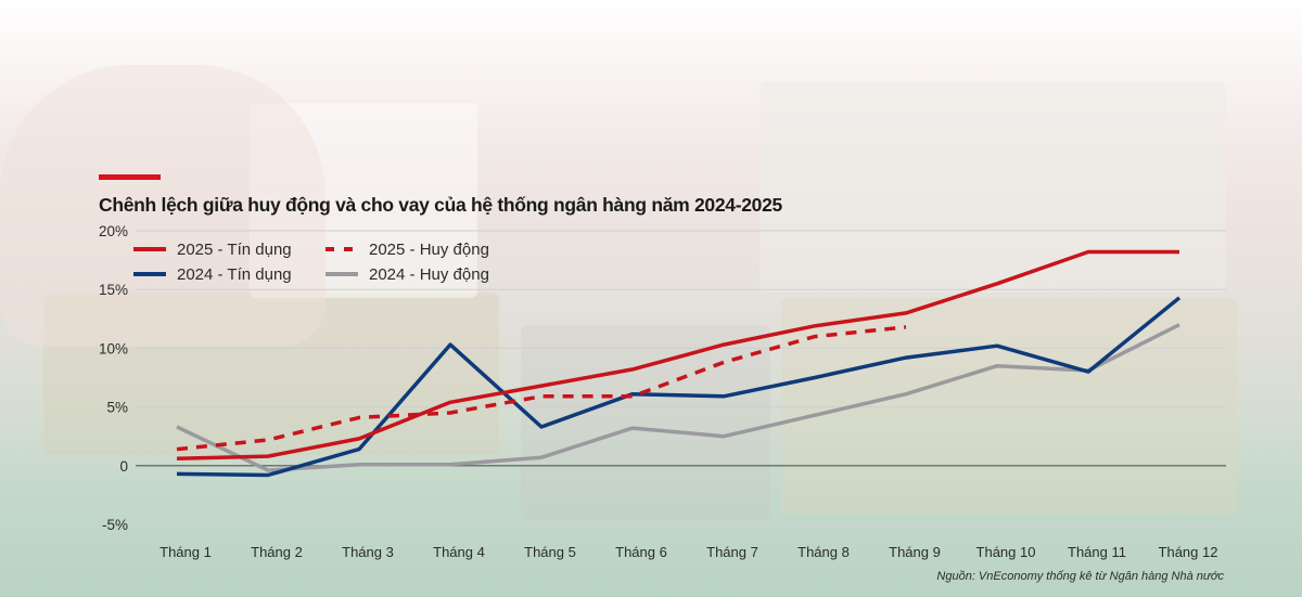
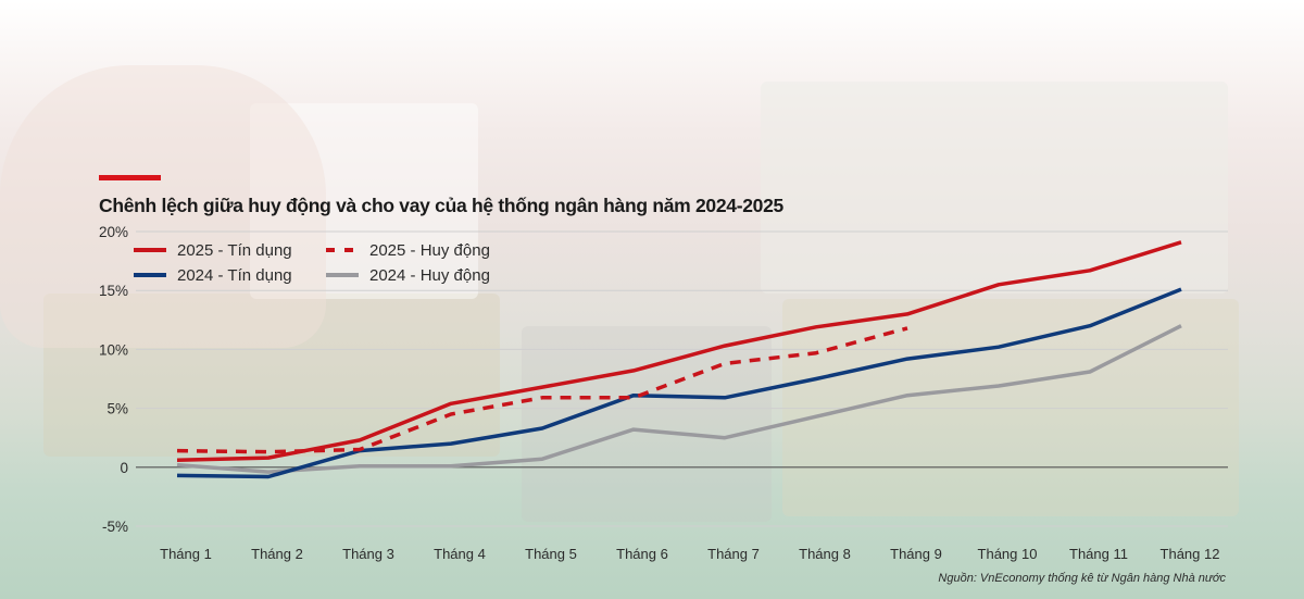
2024 - Huy động/Tháng 1: 3.3% -> 0.2%
2025 - Huy động/Tháng 2: 2.2% -> 1.3%
2025 - Huy động/Tháng 3: 4.1% -> 1.5%
2024 - Tín dụng/Tháng 4: 10.3% -> 2.0%
2025 - Huy động/Tháng 8: 11.0% -> 9.7%
2024 - Huy động/Tháng 10: 8.5% -> 6.9%
2025 - Tín dụng/Tháng 11: 18.2% -> 16.7%
2024 - Tín dụng/Tháng 11: 8.0% -> 12.0%
2025 - Tín dụng/Tháng 12: 18.2% -> 19.1%
2024 - Tín dụng/Tháng 12: 14.3% -> 15.1%
